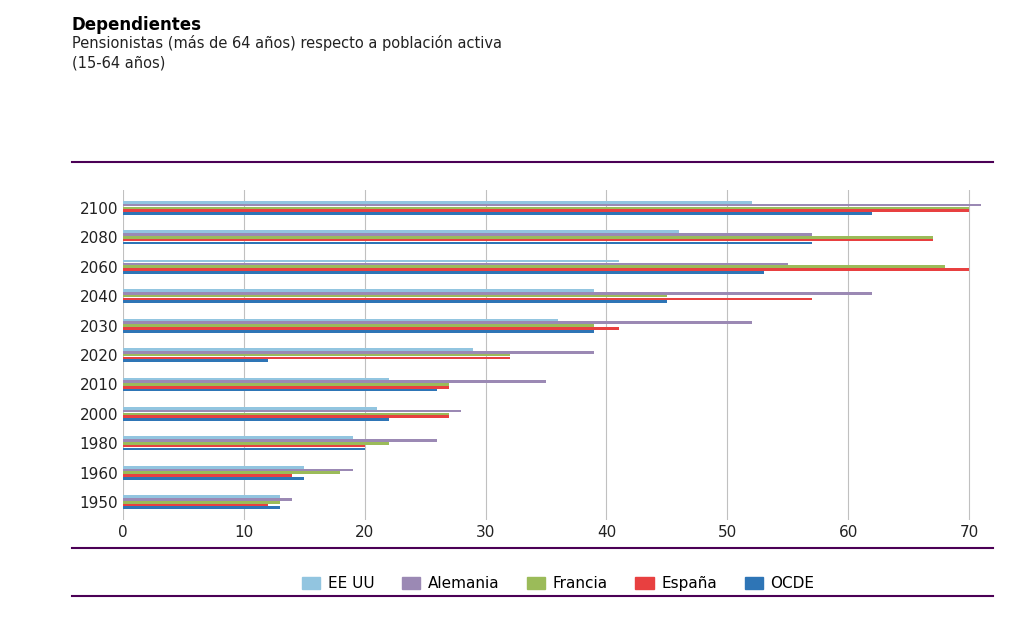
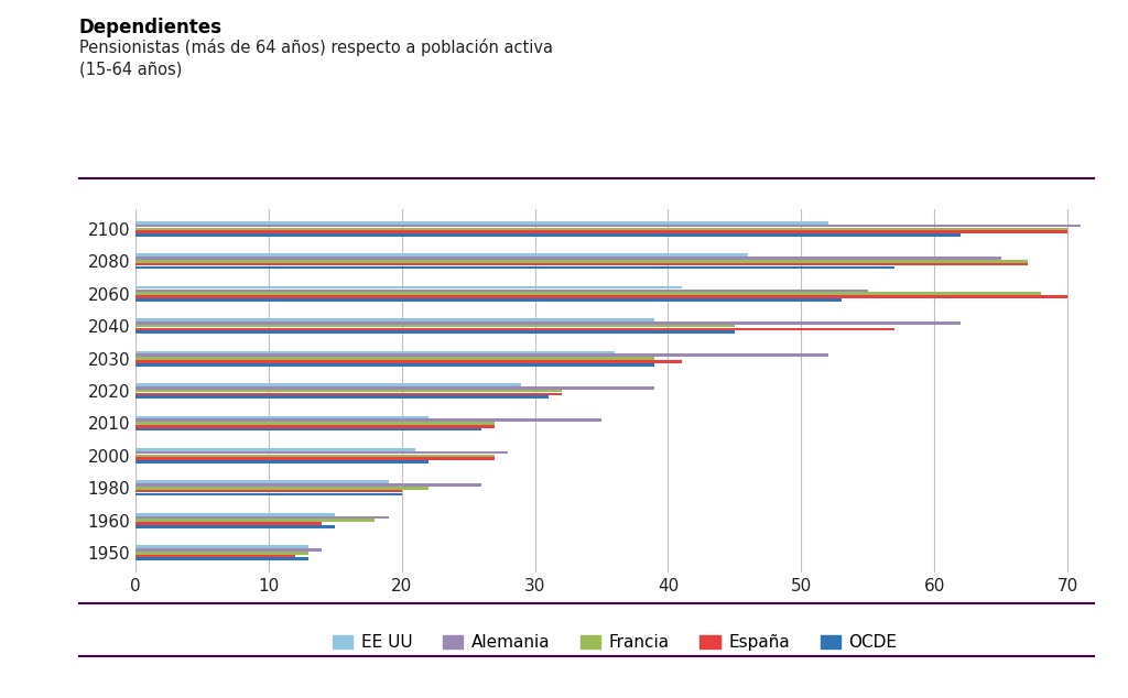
Alemania/2080: 57 -> 65
OCDE/2020: 12 -> 31
